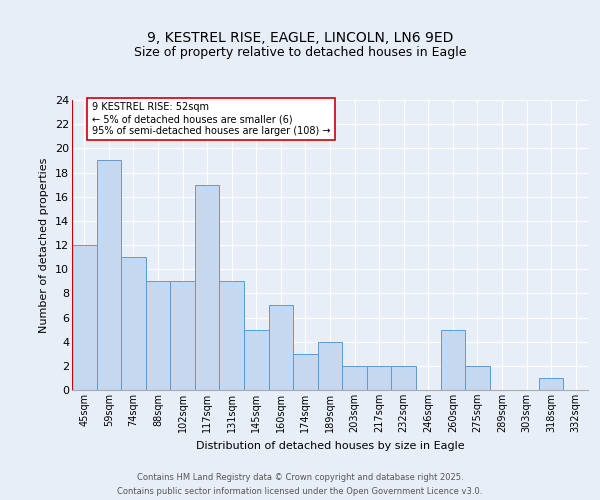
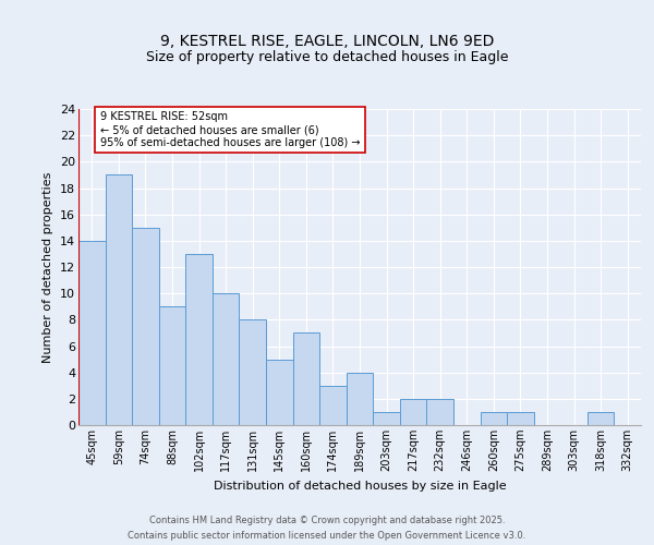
45sqm: 12 -> 14
74sqm: 11 -> 15
102sqm: 9 -> 13
117sqm: 17 -> 10
131sqm: 9 -> 8
203sqm: 2 -> 1
260sqm: 5 -> 1
275sqm: 2 -> 1
